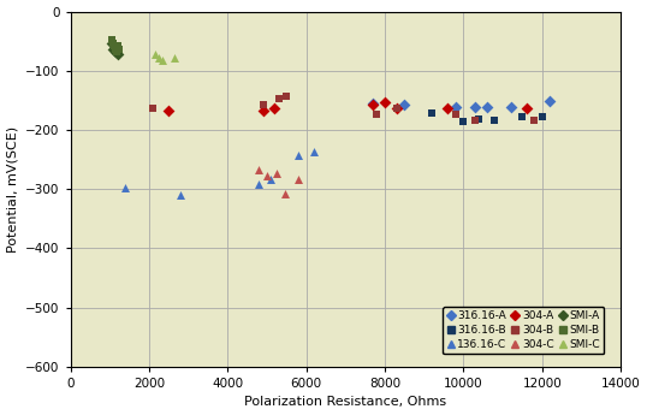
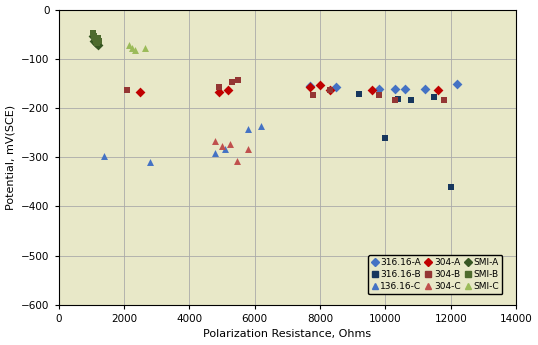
316.16-B/10000: -185 -> -260
316.16-B/12000: -178 -> -360
